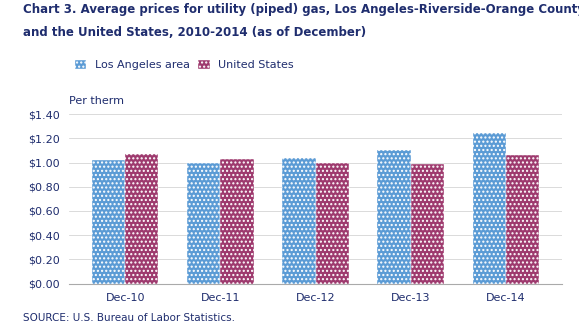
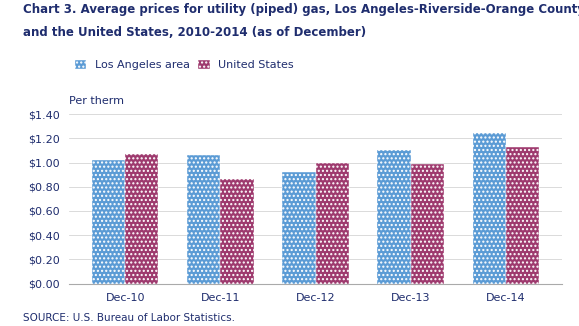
Los Angeles area/Dec-11: $1.00 -> $1.06
United States/Dec-11: $1.03 -> $0.86
Los Angeles area/Dec-12: $1.04 -> $0.92
United States/Dec-14: $1.06 -> $1.13
